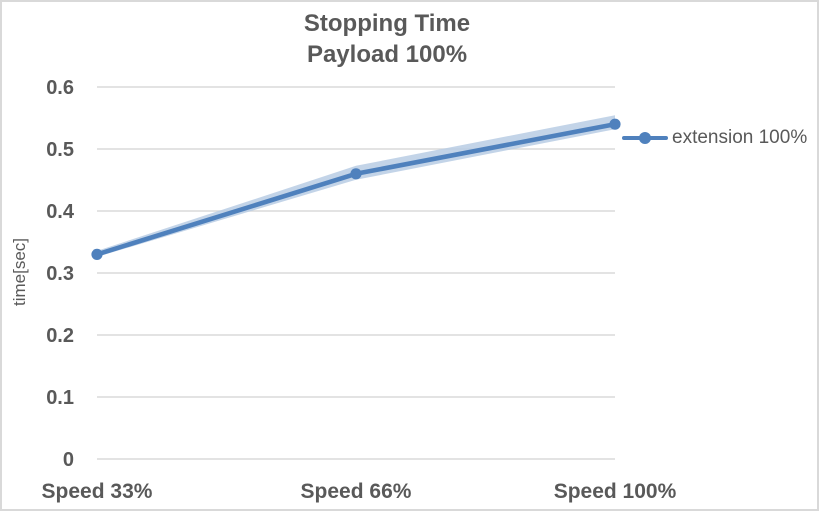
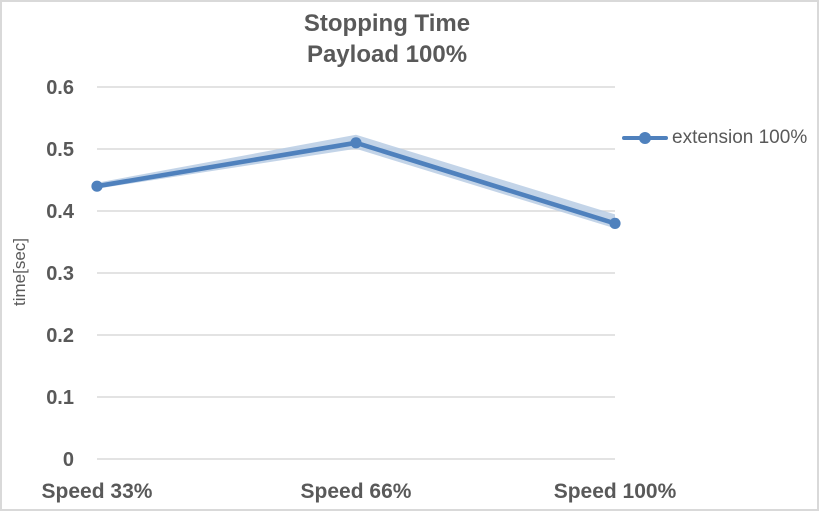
Speed 33%: 0.33 -> 0.44
Speed 66%: 0.46 -> 0.51
Speed 100%: 0.54 -> 0.38
